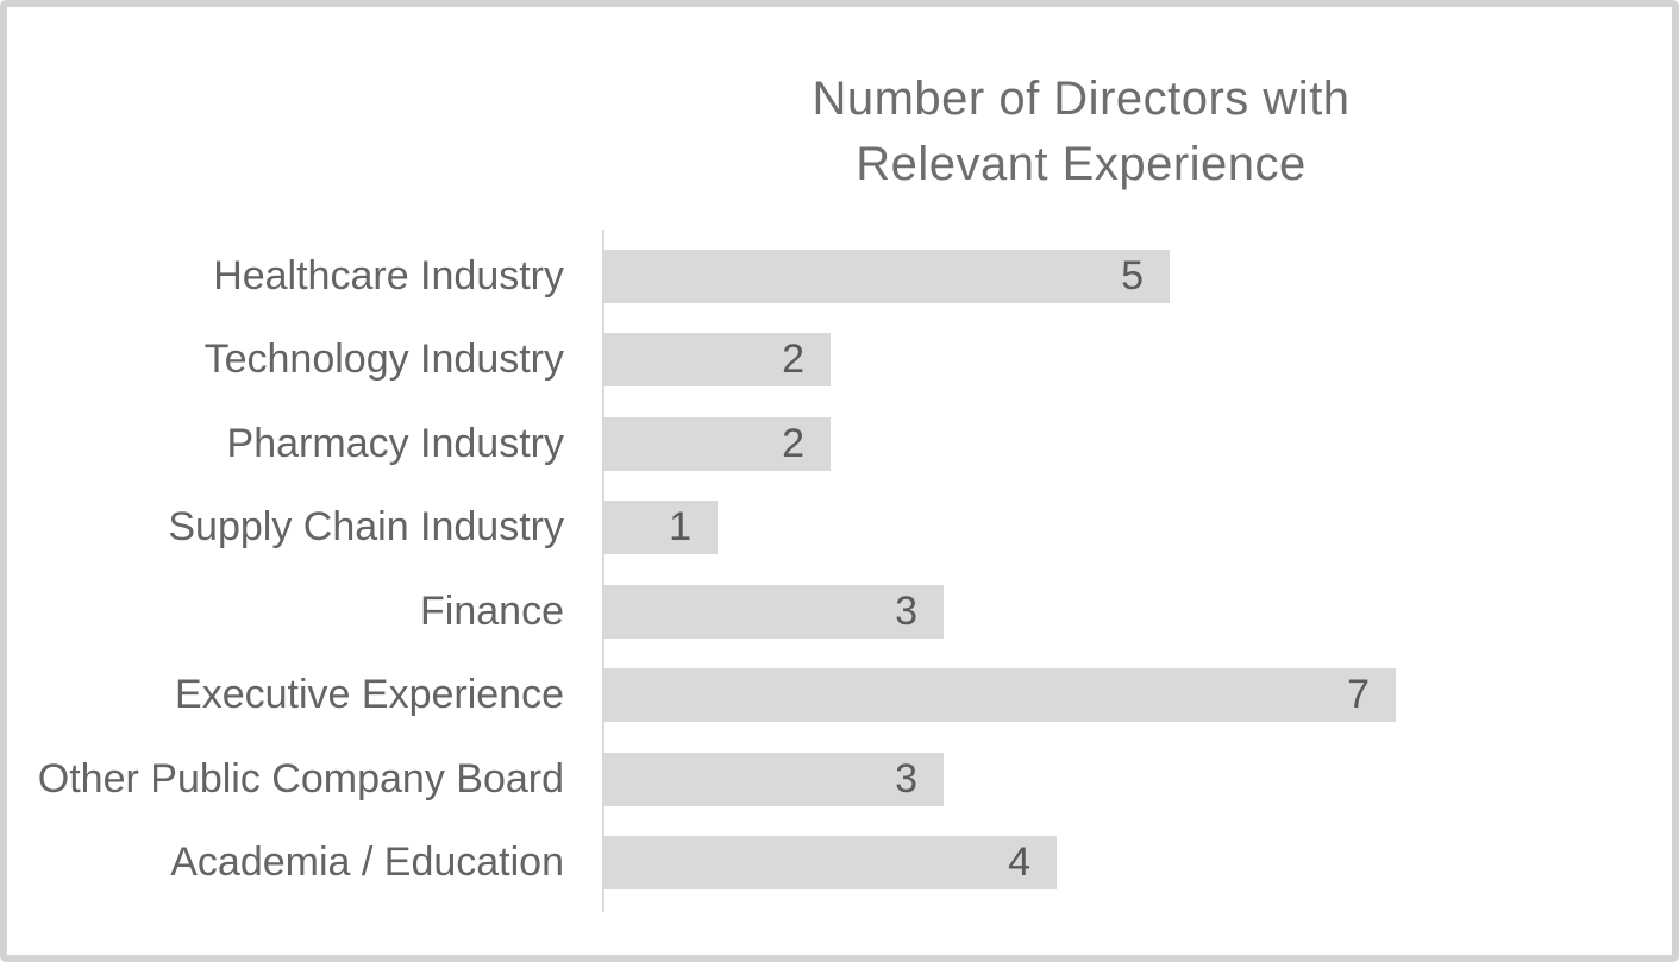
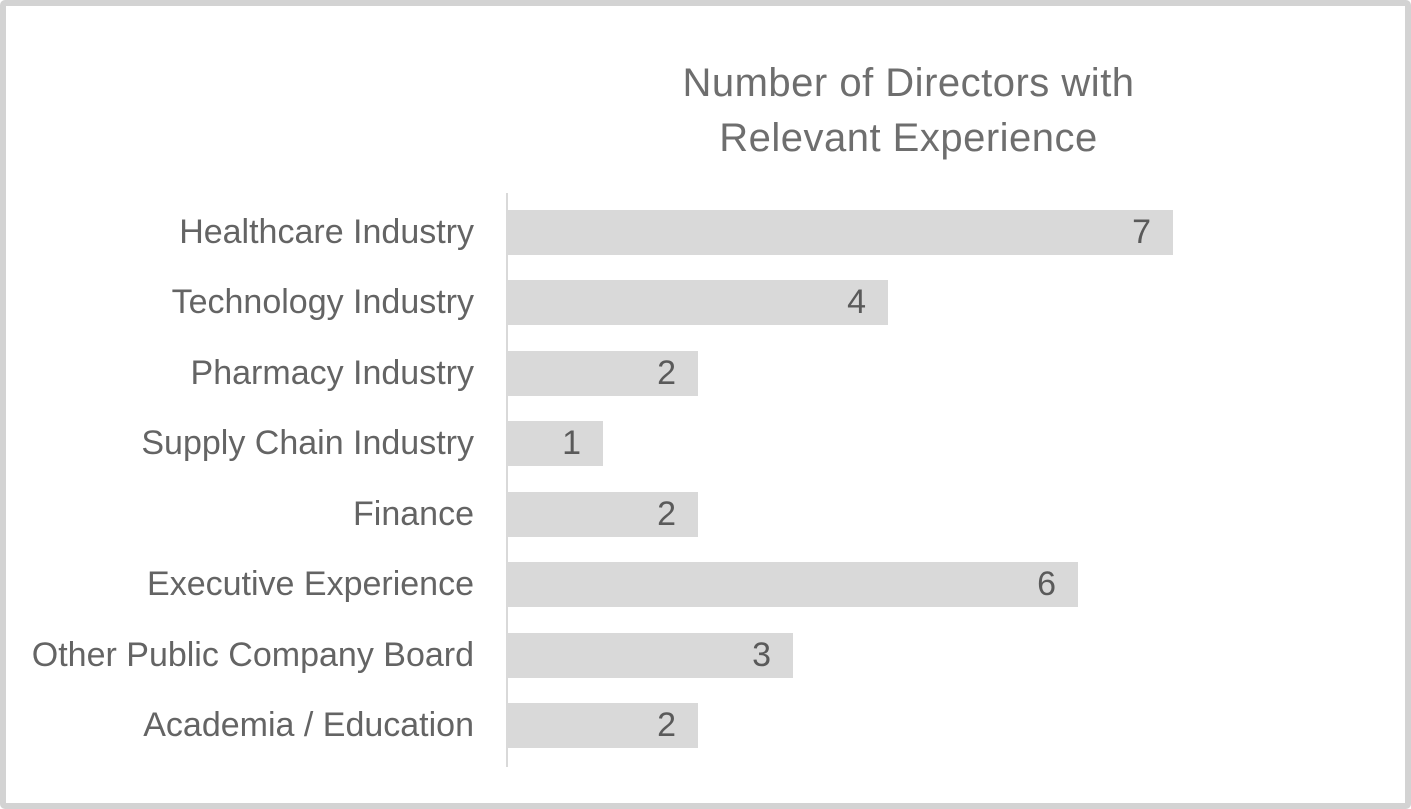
Healthcare Industry: 5 -> 7
Technology Industry: 2 -> 4
Finance: 3 -> 2
Executive Experience: 7 -> 6
Academia / Education: 4 -> 2
